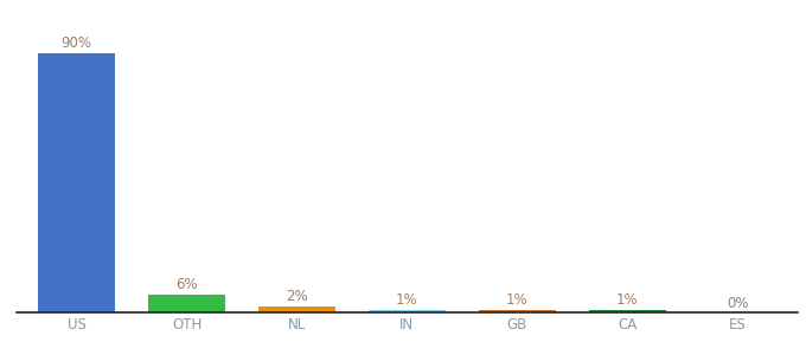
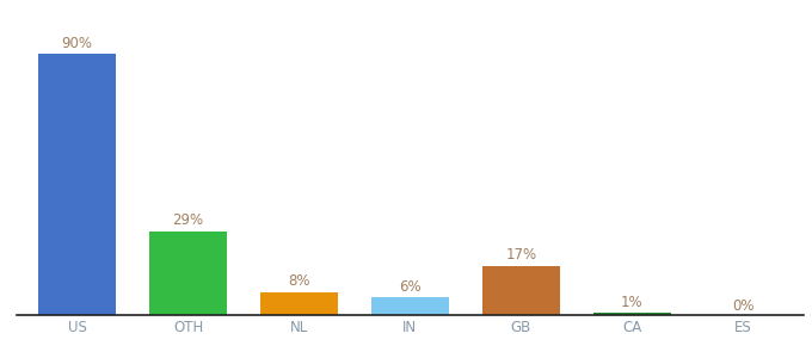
OTH: 6% -> 29%
NL: 2% -> 8%
IN: 1% -> 6%
GB: 1% -> 17%
